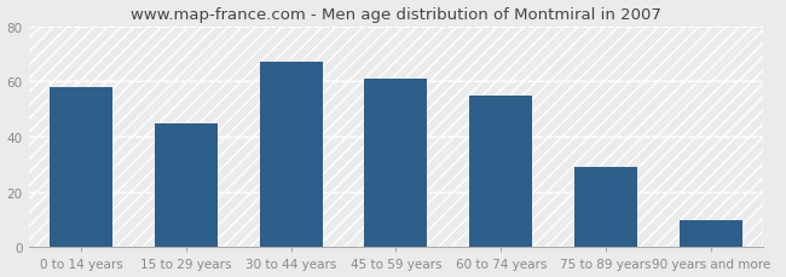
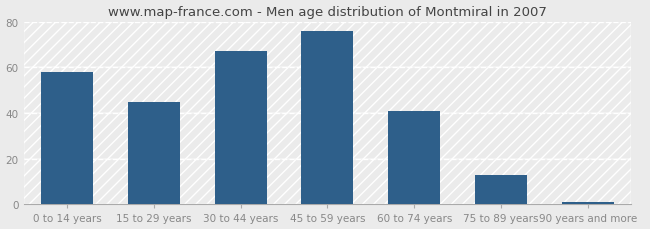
45 to 59 years: 61 -> 76
60 to 74 years: 55 -> 41
75 to 89 years: 29 -> 13
90 years and more: 10 -> 1
